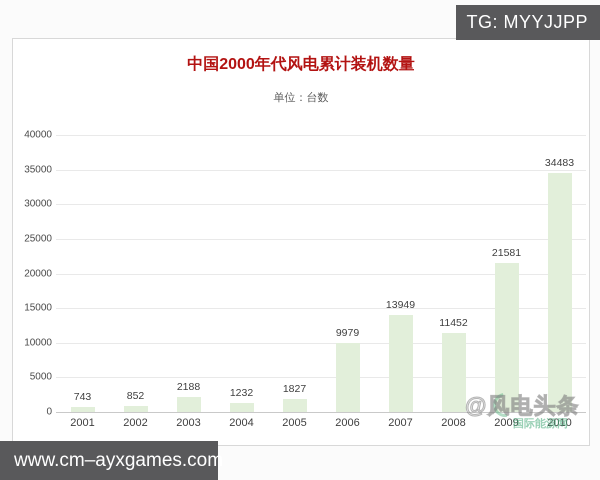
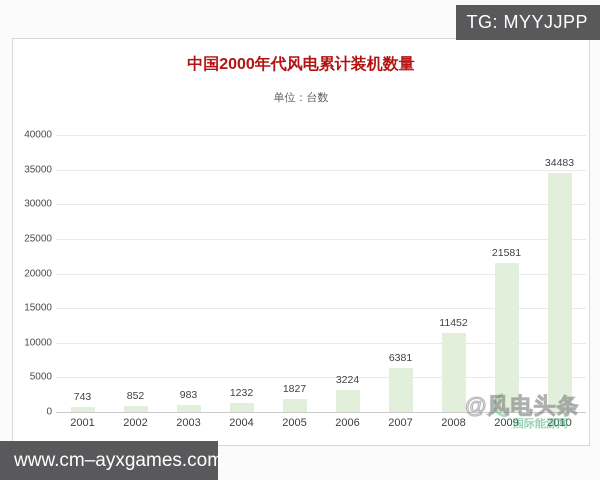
2003: 2188 -> 983
2006: 9979 -> 3224
2007: 13949 -> 6381
